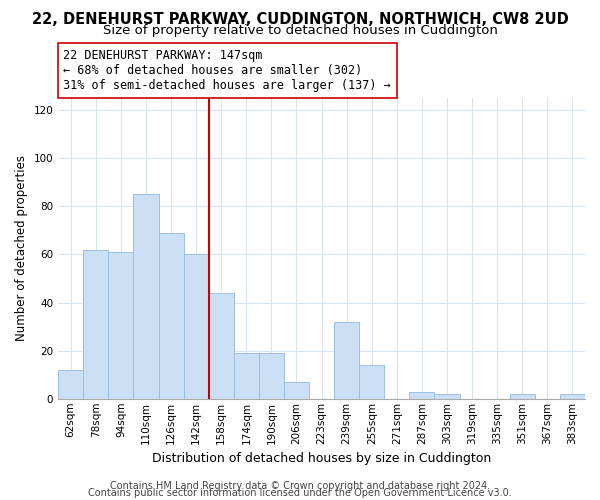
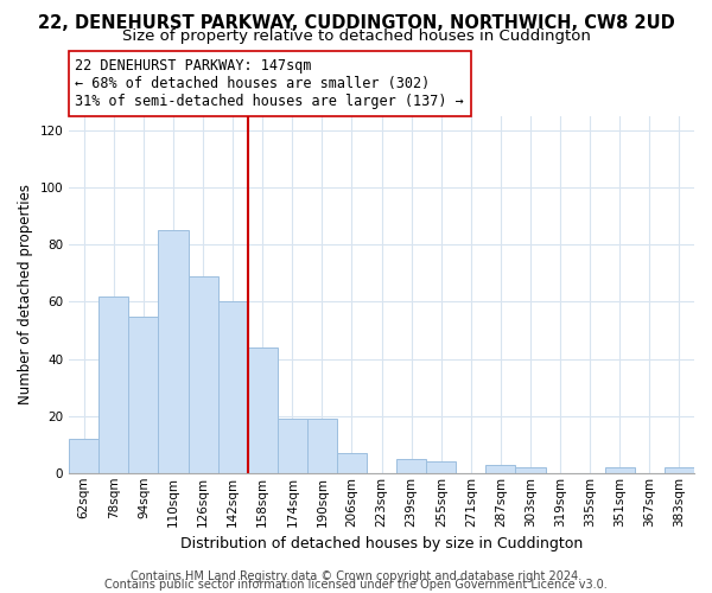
94sqm: 61 -> 55
239sqm: 32 -> 5
255sqm: 14 -> 4
